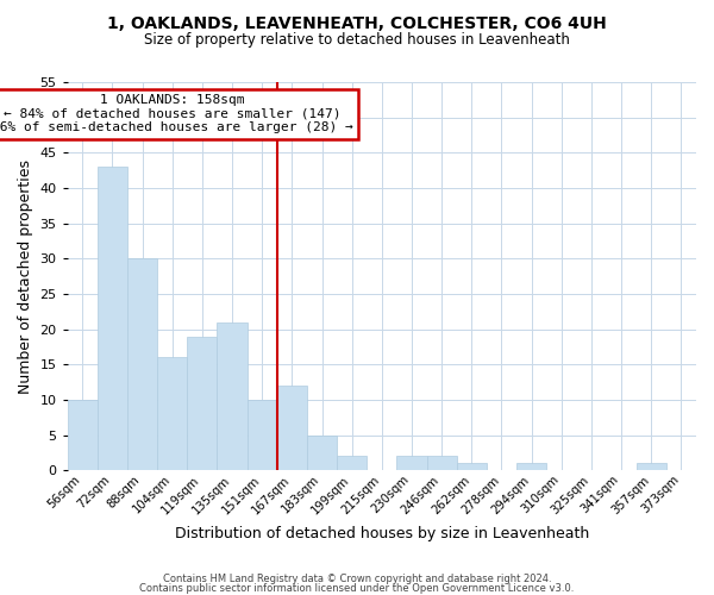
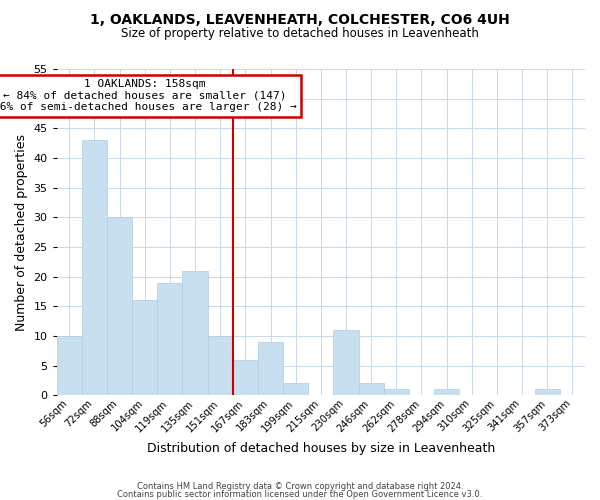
167sqm: 12 -> 6
183sqm: 5 -> 9
230sqm: 2 -> 11
